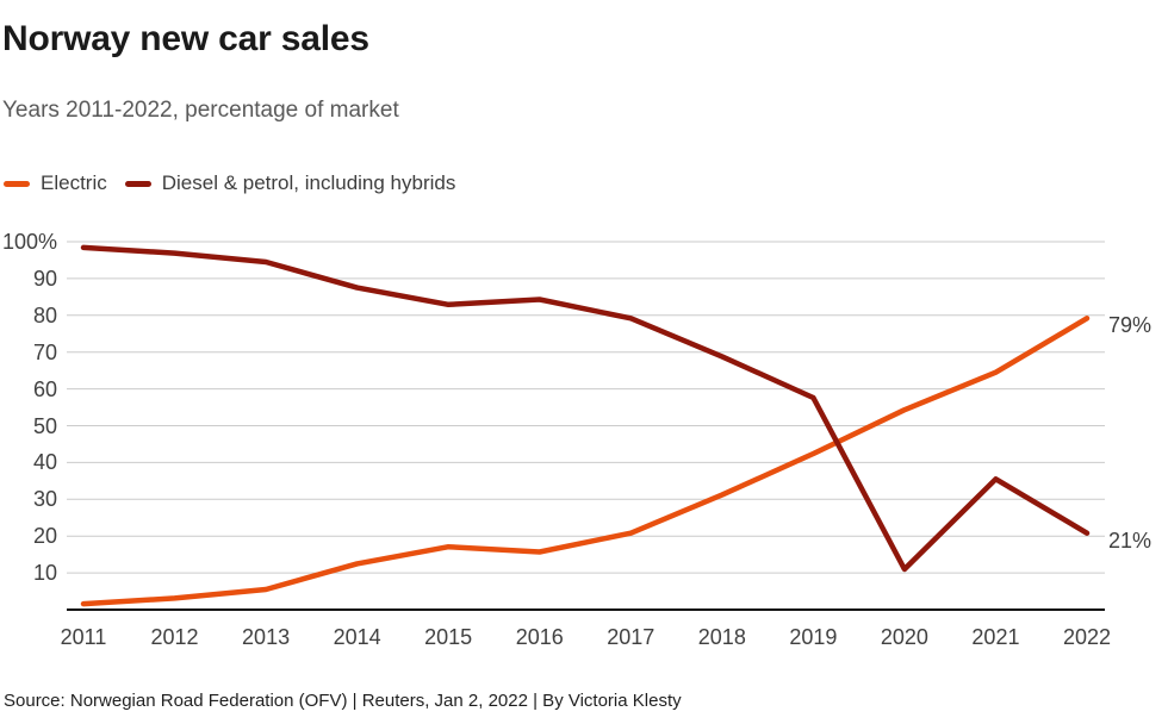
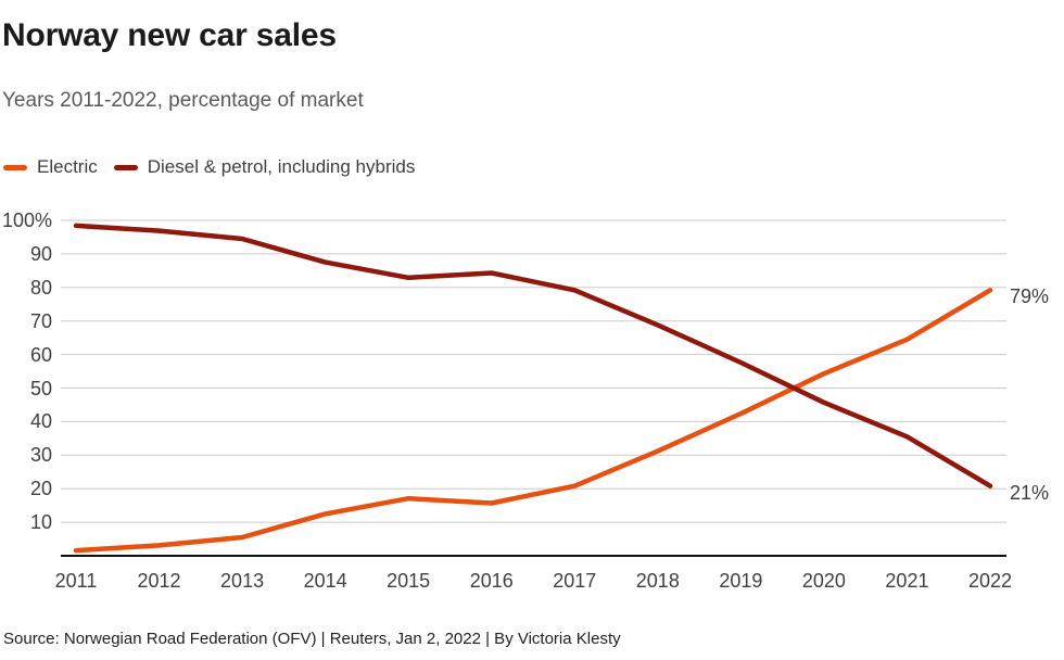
Diesel & petrol, including hybrids/2020: 11% -> 46%
